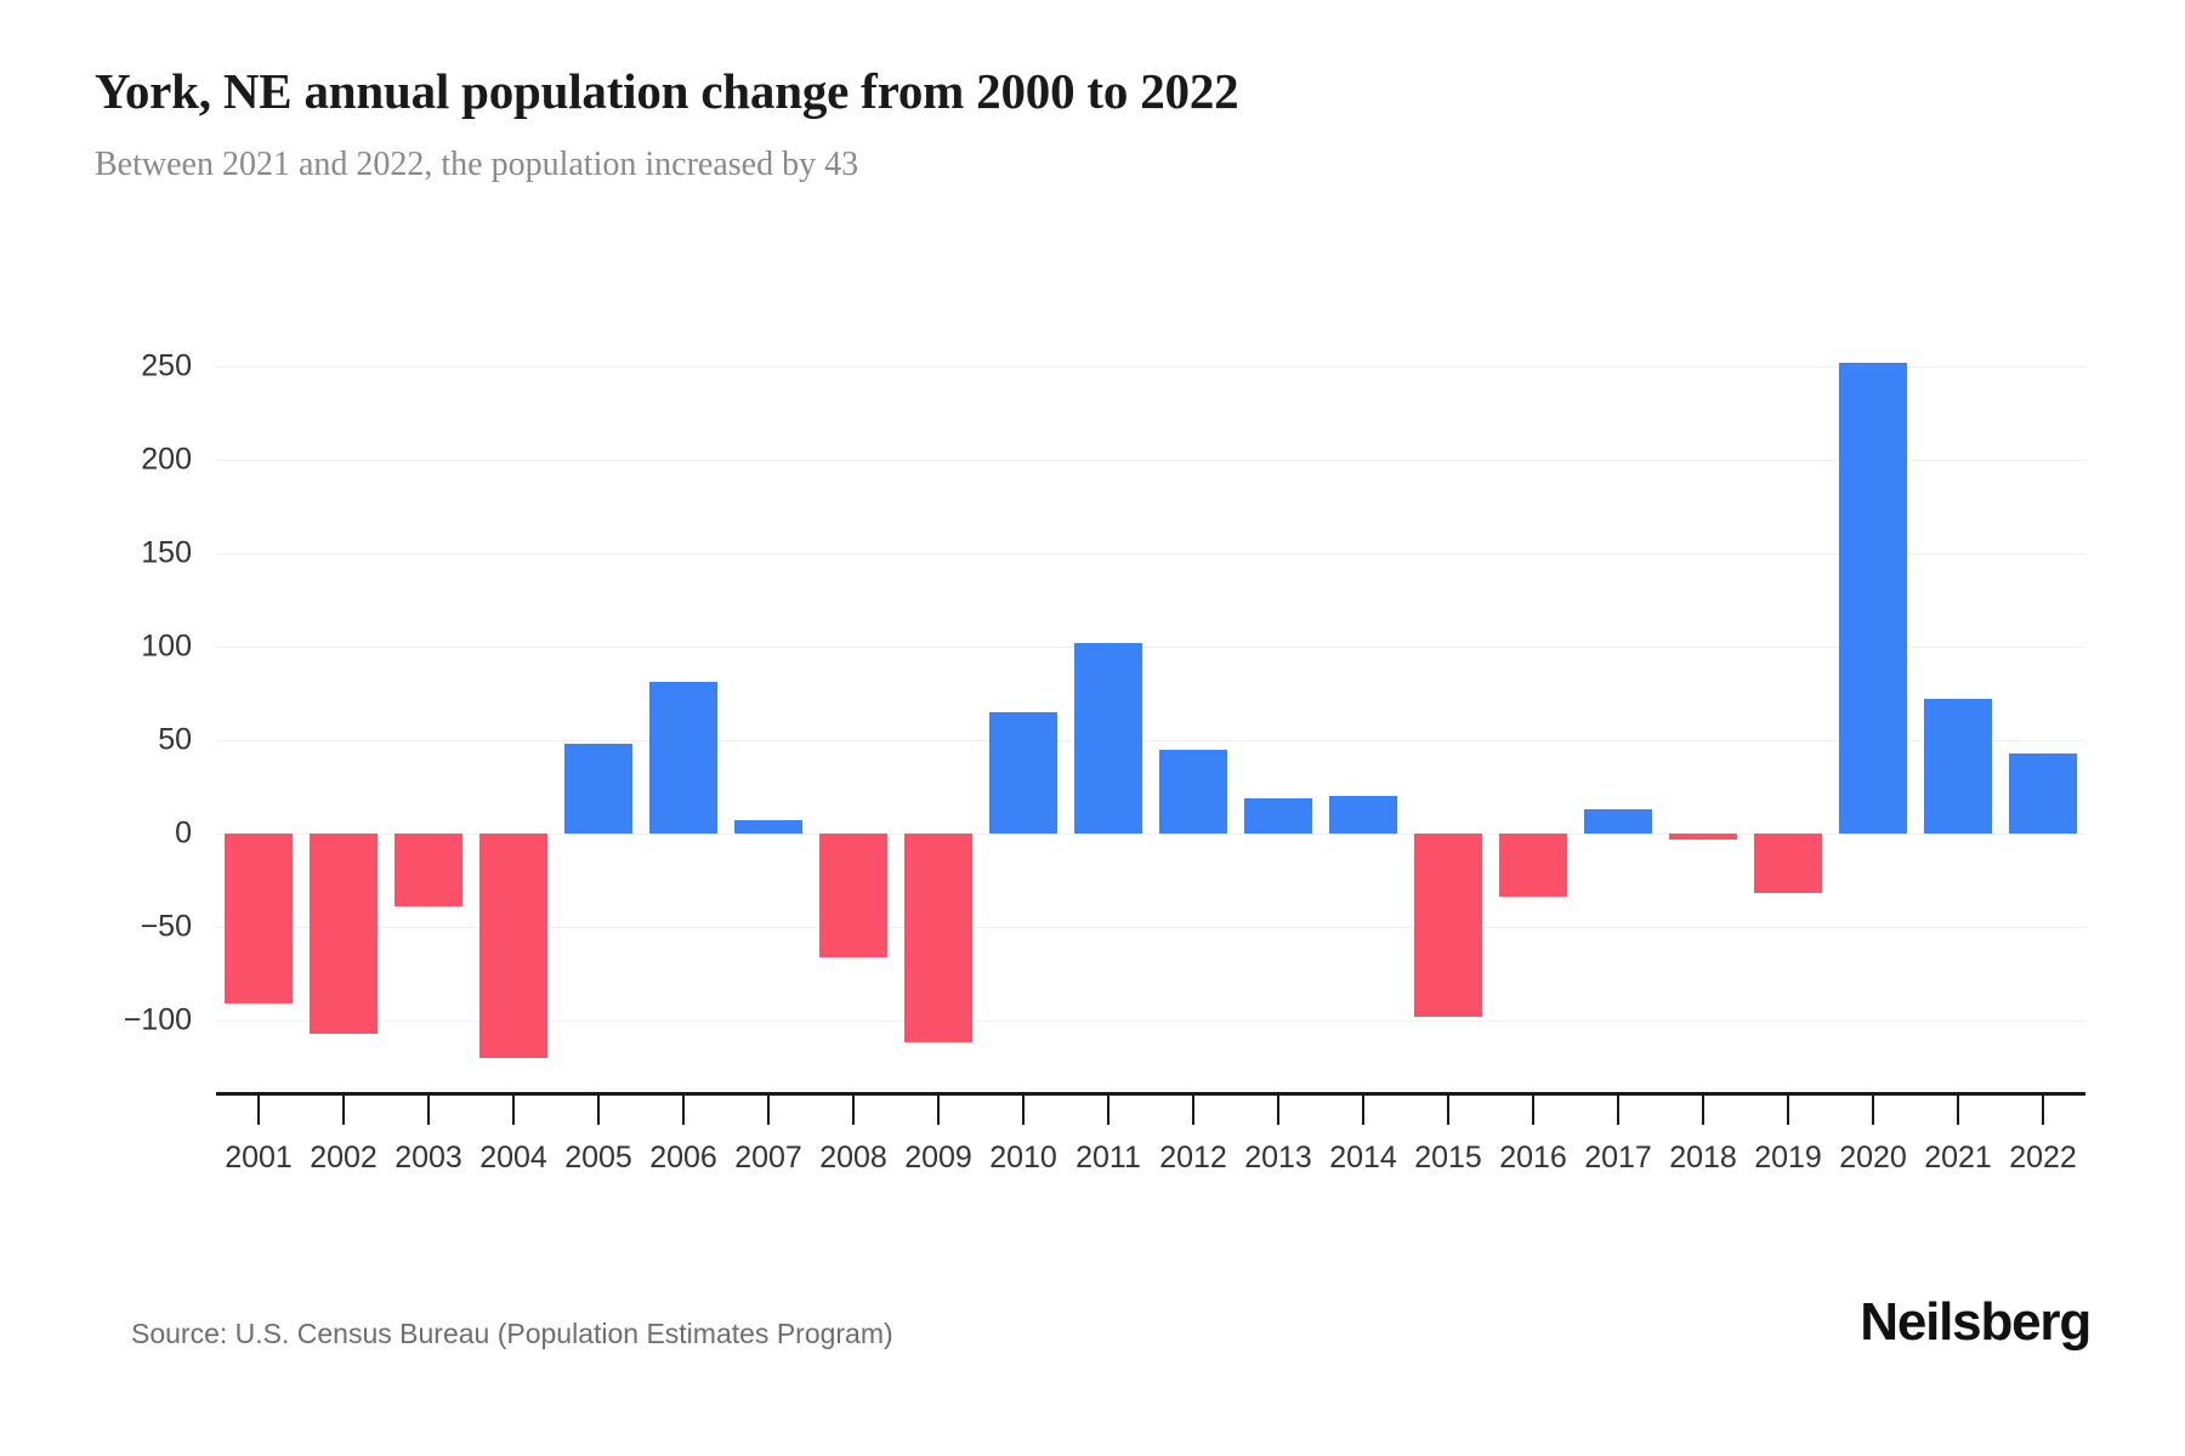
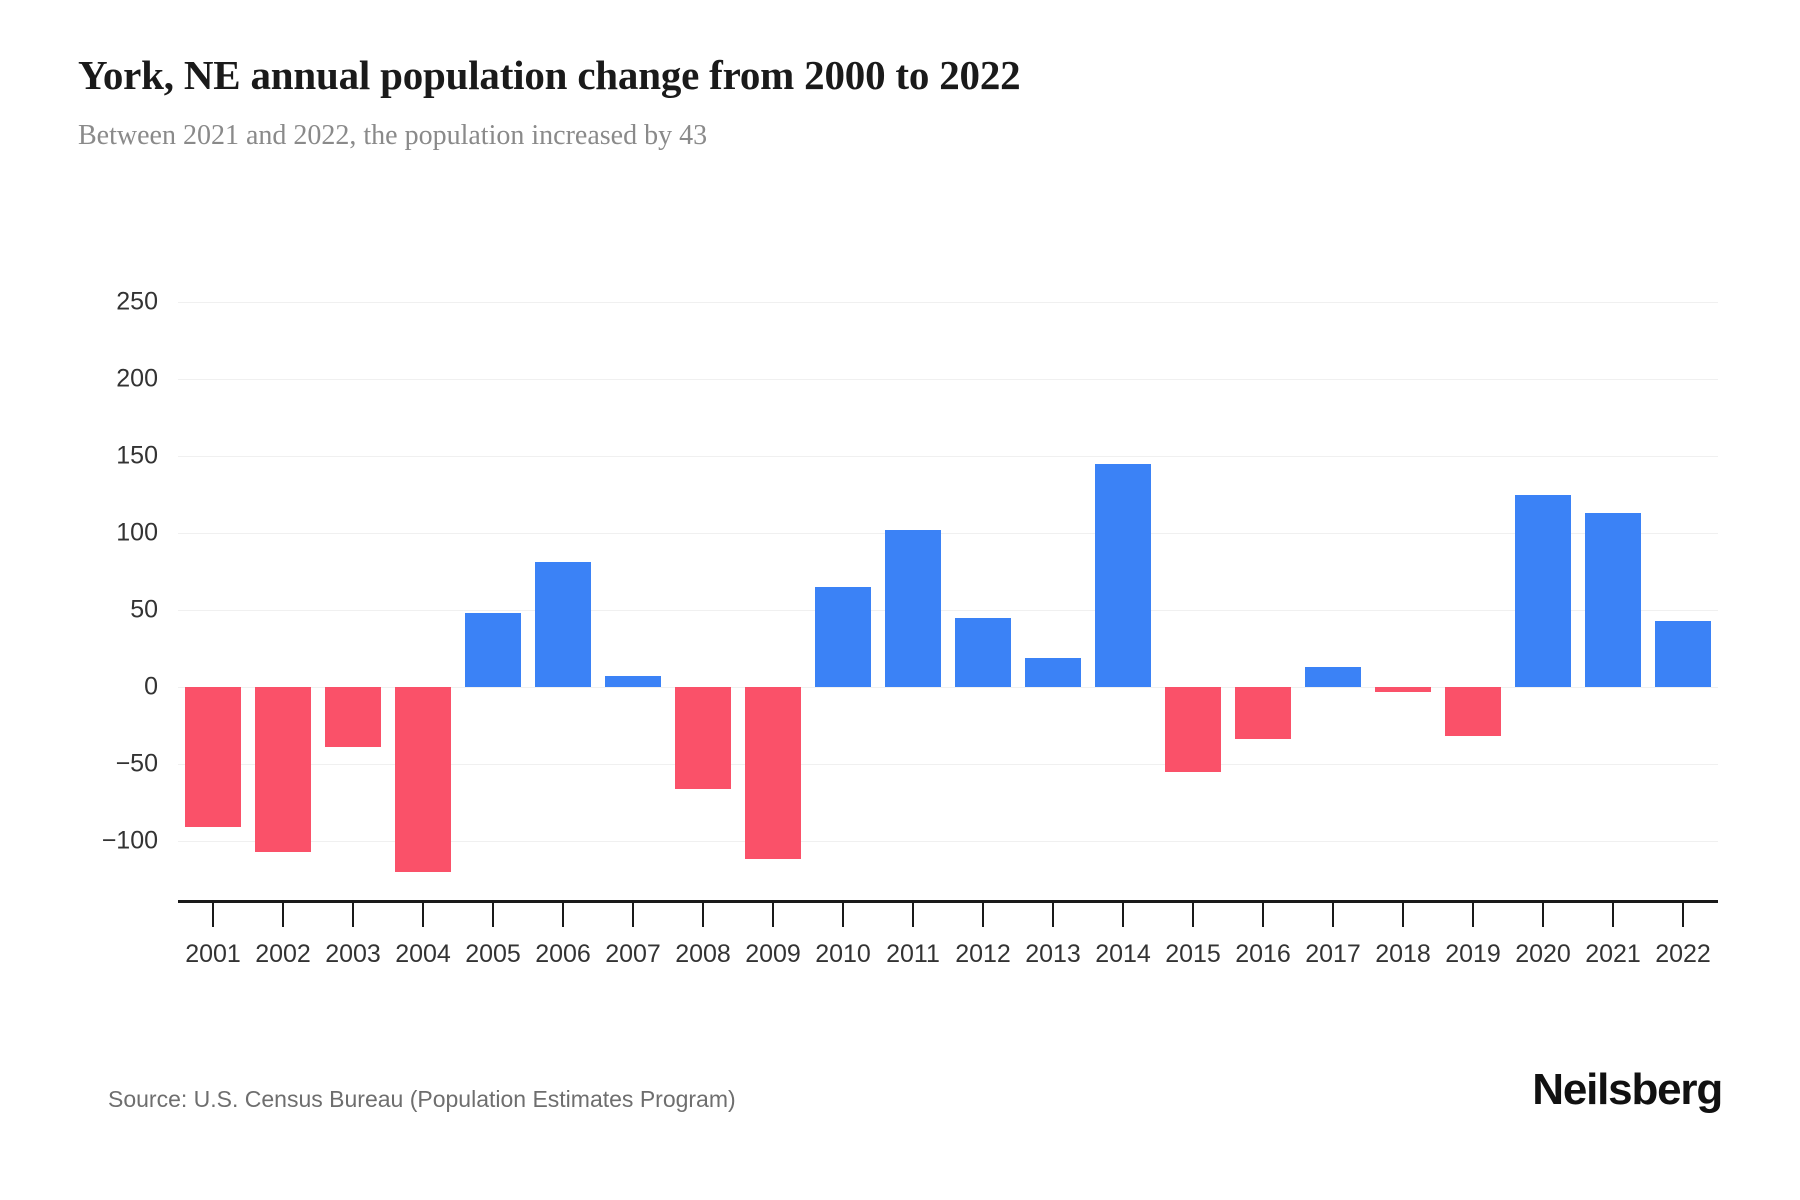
2014: 20 -> 145
2015: -98 -> -55
2020: 252 -> 125
2021: 72 -> 113
